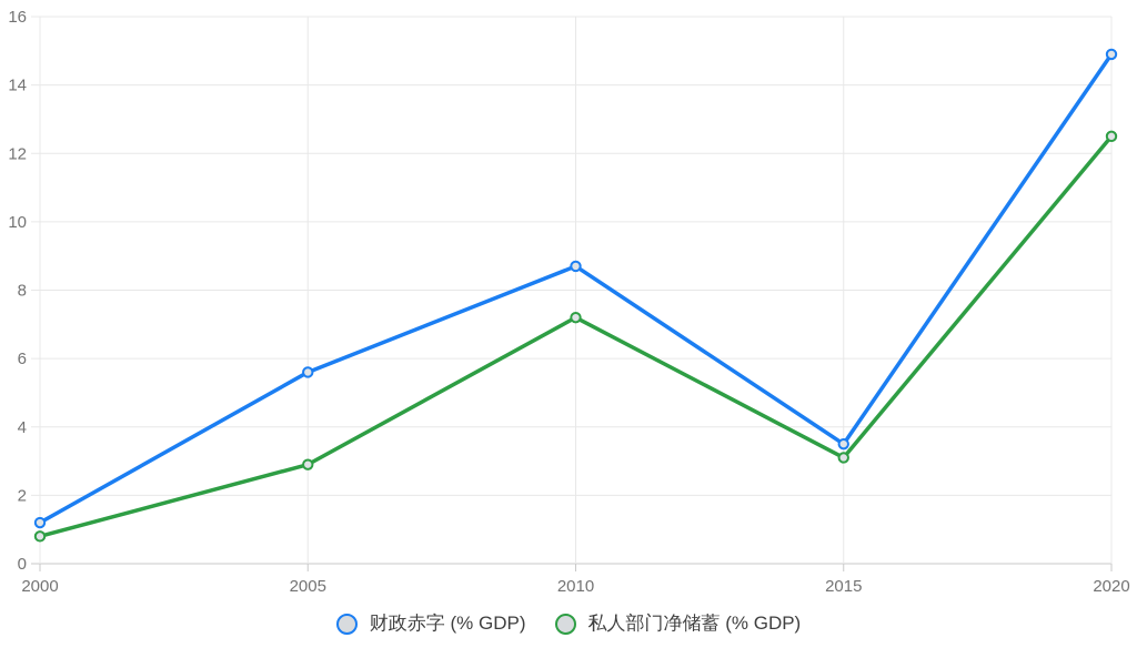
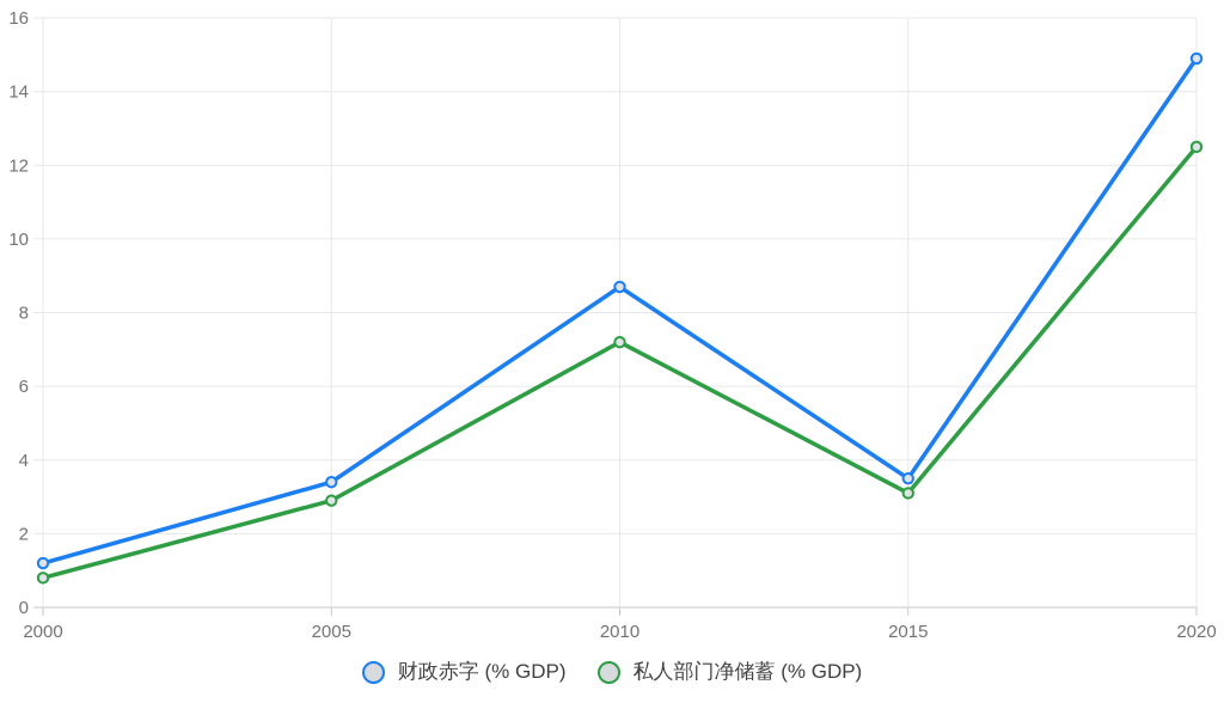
财政赤字 (% GDP)/2005: 5.6 -> 3.4
